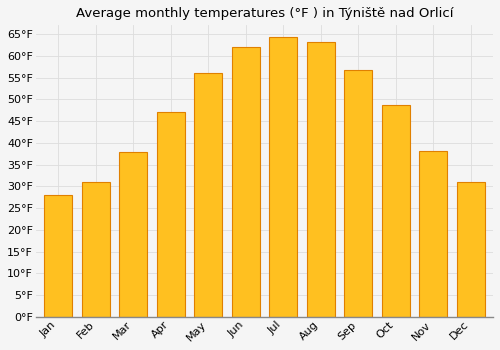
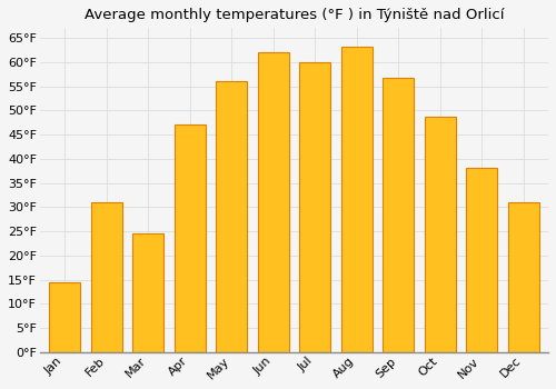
Jan: 27.9°F -> 14.5°F
Mar: 37.8°F -> 24.5°F
Jul: 64.2°F -> 60.0°F
